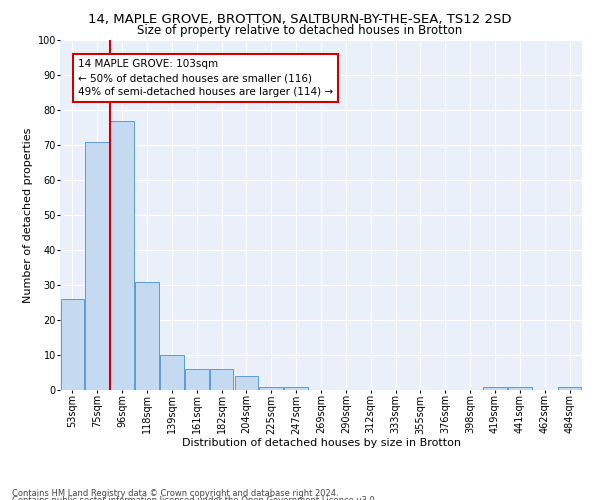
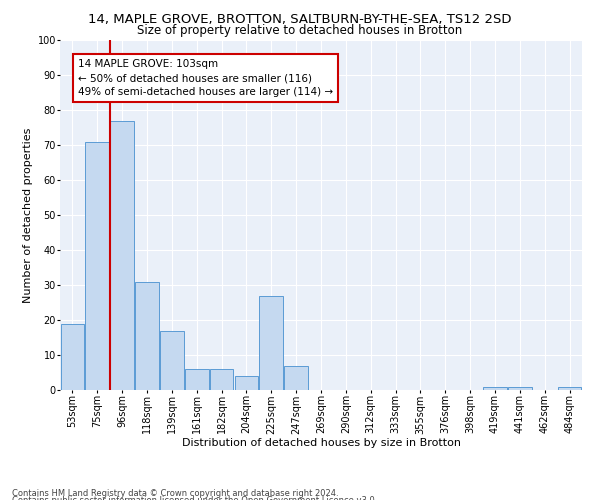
53sqm: 26 -> 19
139sqm: 10 -> 17
225sqm: 1 -> 27
247sqm: 1 -> 7
